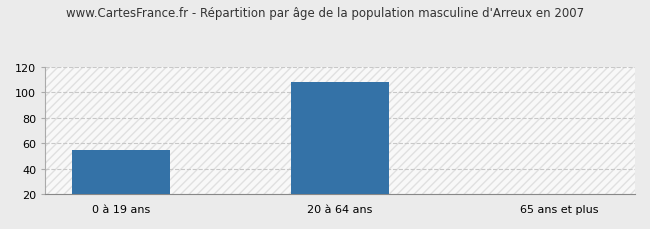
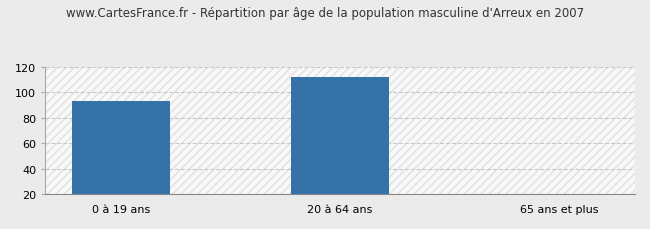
0 à 19 ans: 55 -> 93
20 à 64 ans: 108 -> 112
